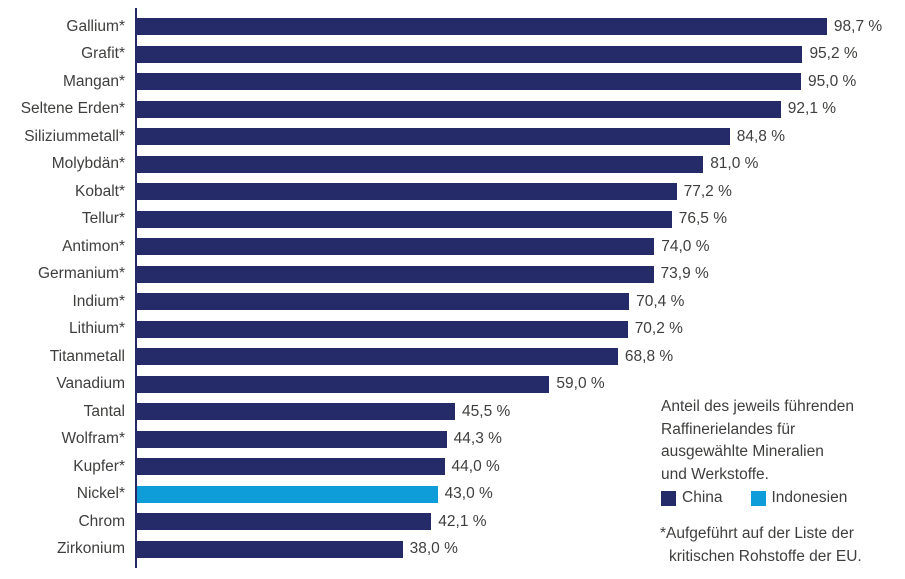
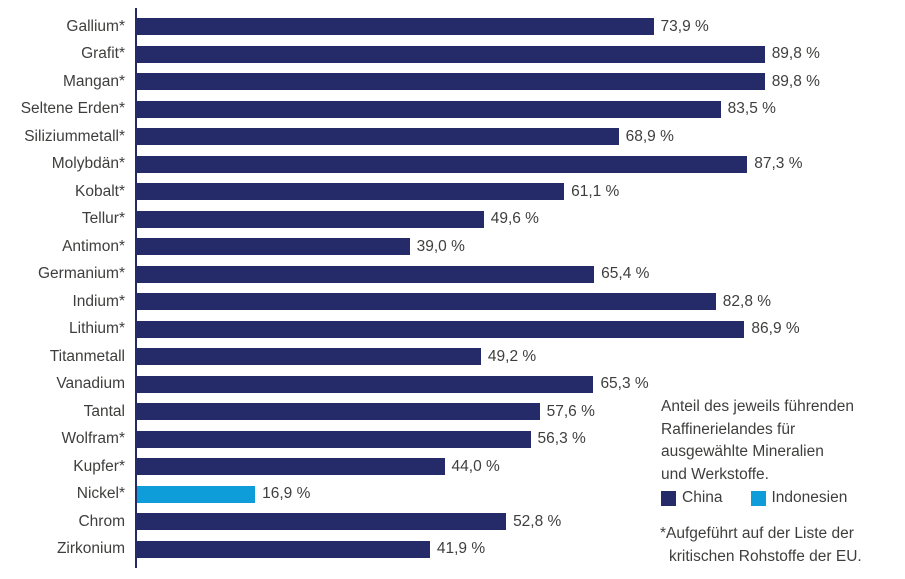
Gallium*: 98,7 -> 73,9
Grafit*: 95,2 -> 89,8
Mangan*: 95,0 -> 89,8
Seltene Erden*: 92,1 -> 83,5
Siliziummetall*: 84,8 -> 68,9
Molybdän*: 81,0 -> 87,3
Kobalt*: 77,2 -> 61,1
Tellur*: 76,5 -> 49,6
Antimon*: 74,0 -> 39,0
Germanium*: 73,9 -> 65,4
Indium*: 70,4 -> 82,8
Lithium*: 70,2 -> 86,9
Titanmetall: 68,8 -> 49,2
Vanadium: 59,0 -> 65,3
Tantal: 45,5 -> 57,6
Wolfram*: 44,3 -> 56,3
Nickel*: 43,0 -> 16,9
Chrom: 42,1 -> 52,8
Zirkonium: 38,0 -> 41,9
